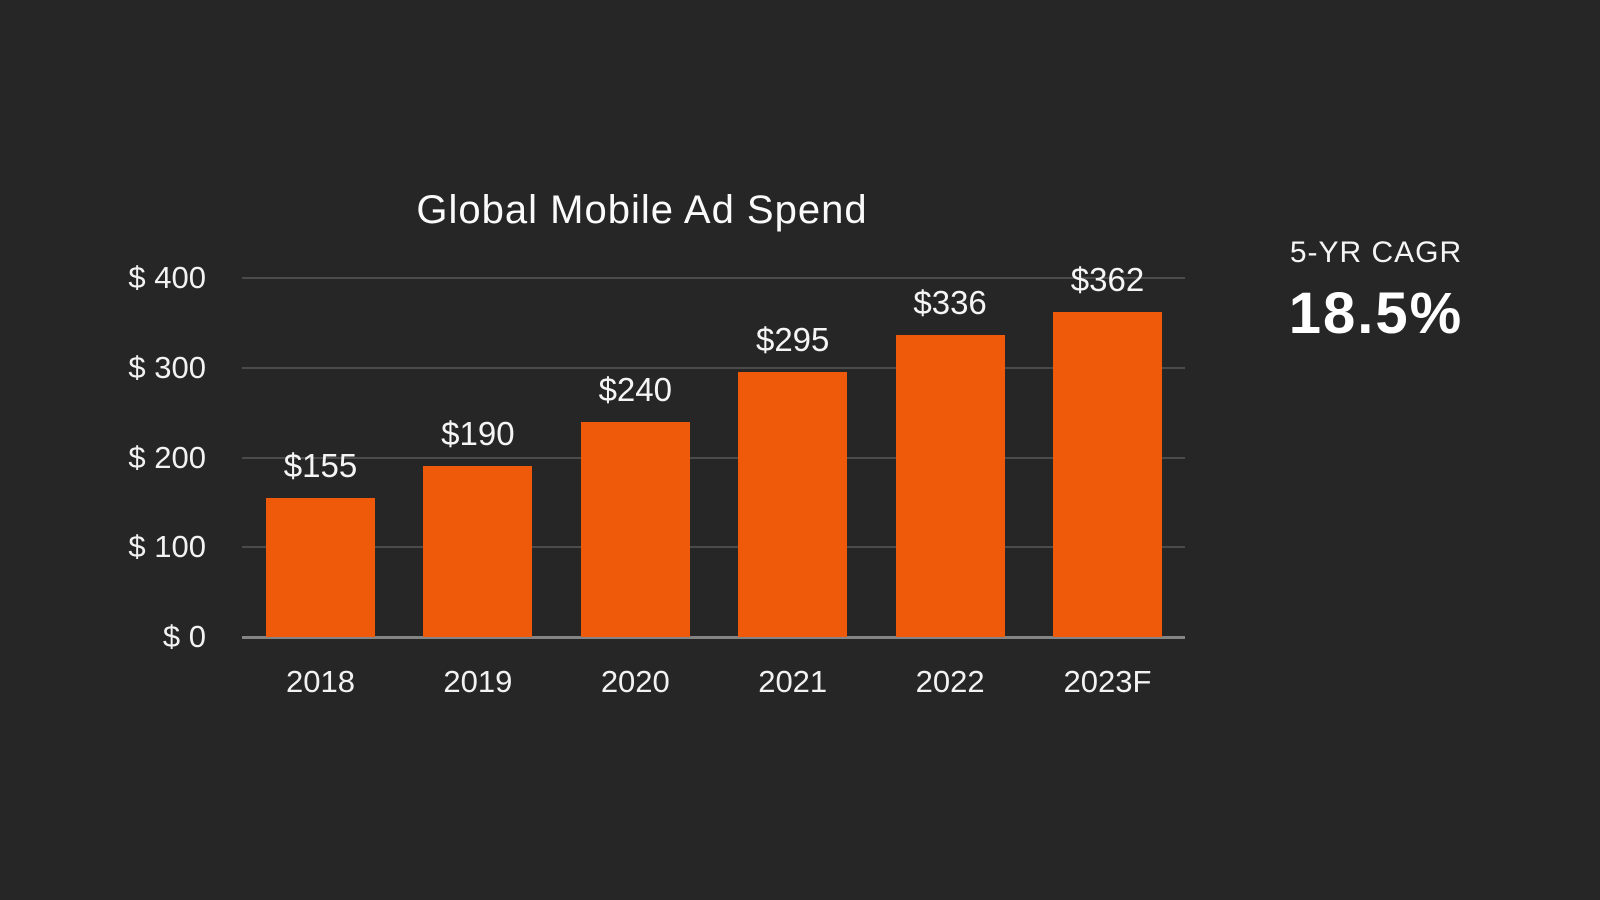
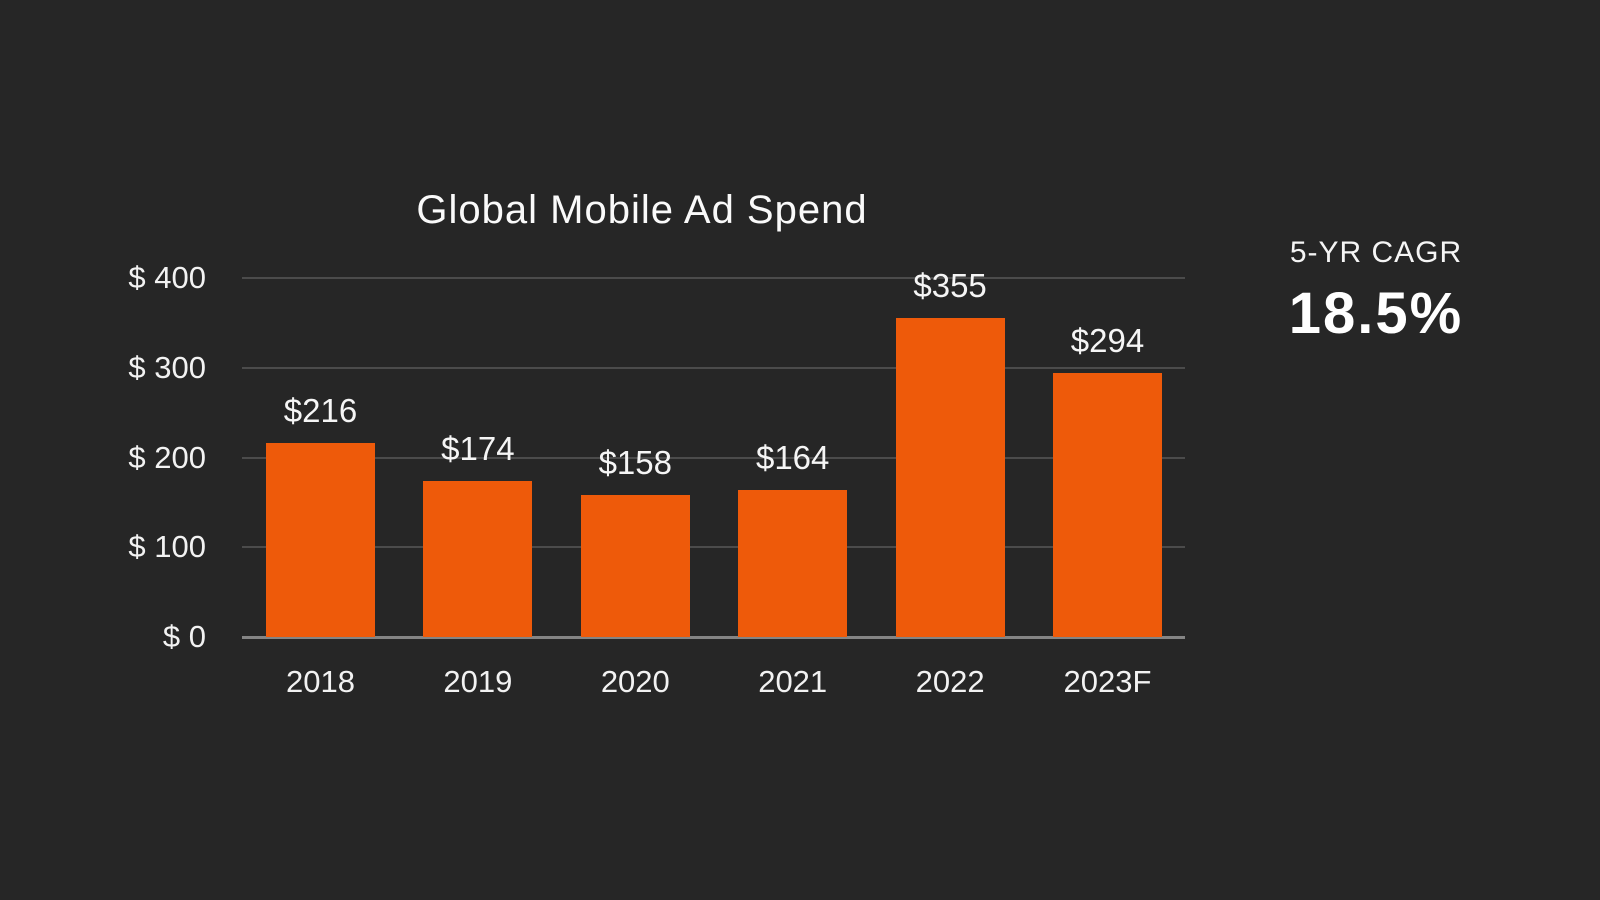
2018: $155 -> $216
2019: $190 -> $174
2020: $240 -> $158
2021: $295 -> $164
2022: $336 -> $355
2023F: $362 -> $294
